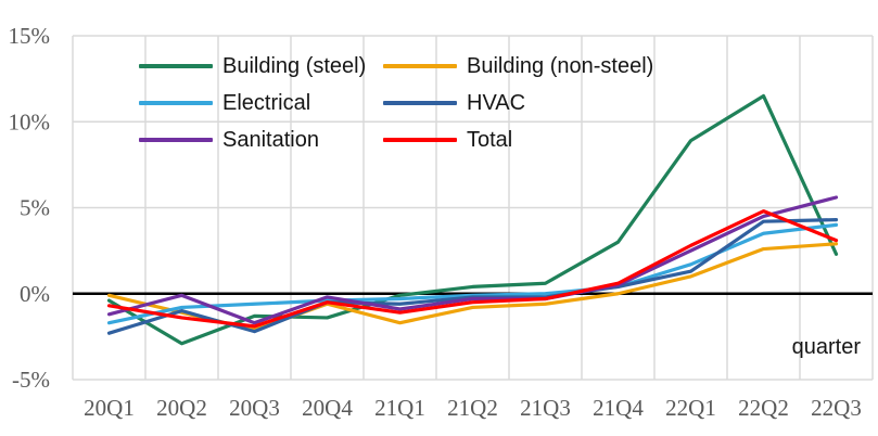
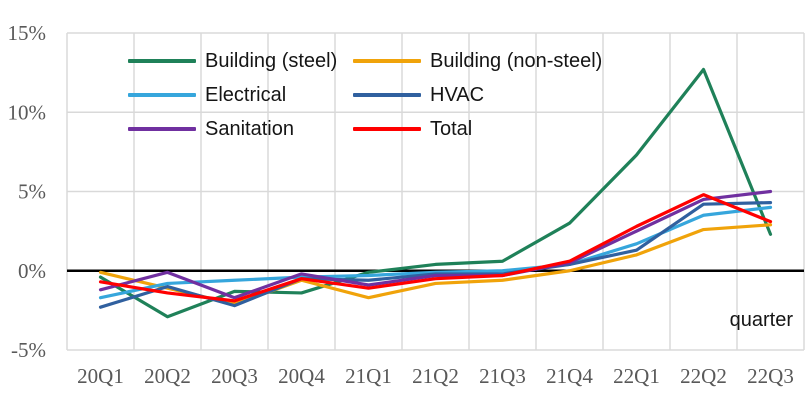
Building (steel)/22Q1: 8.9% -> 7.3%
Building (steel)/22Q2: 11.5% -> 12.7%
Sanitation/22Q3: 5.6% -> 5.0%
